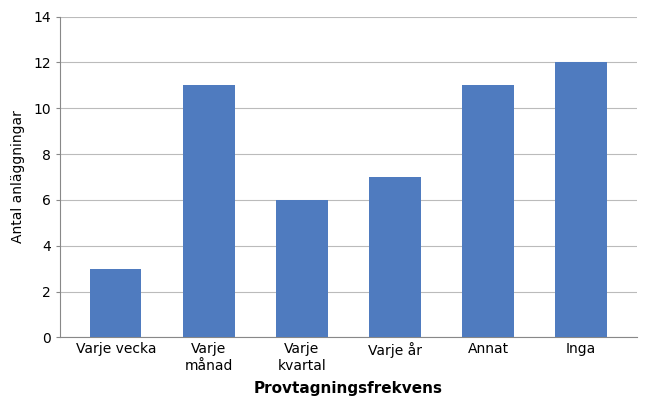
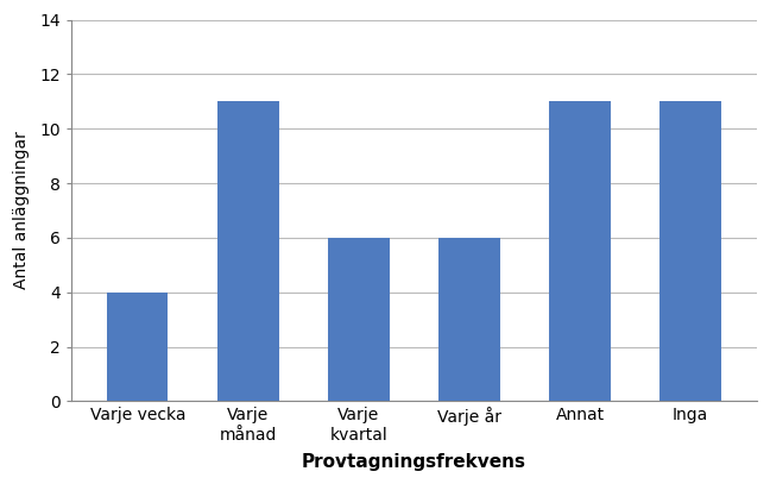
Varje vecka: 3 -> 4
Varje år: 7 -> 6
Inga: 12 -> 11
